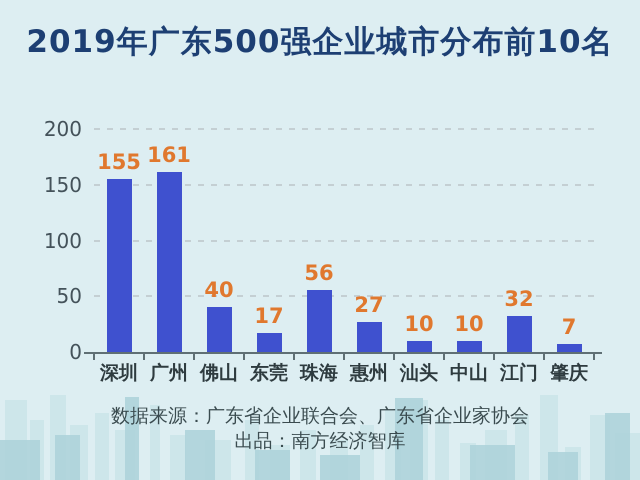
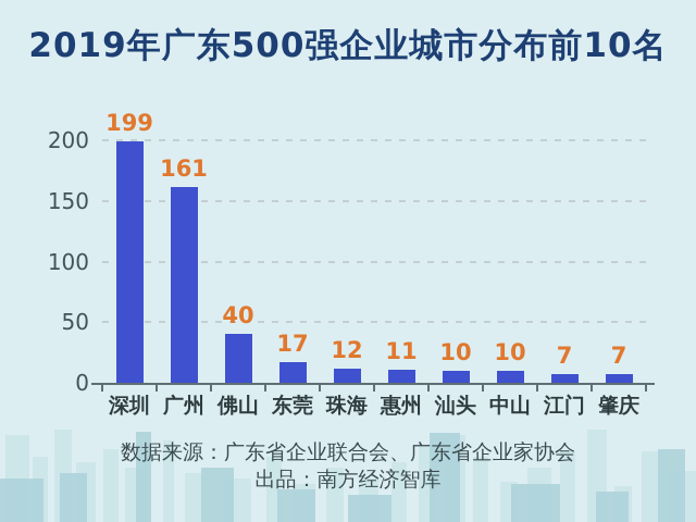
深圳: 155 -> 199
珠海: 56 -> 12
惠州: 27 -> 11
江门: 32 -> 7
